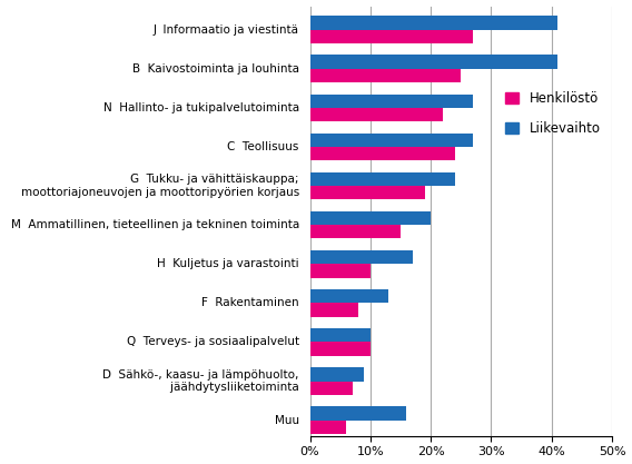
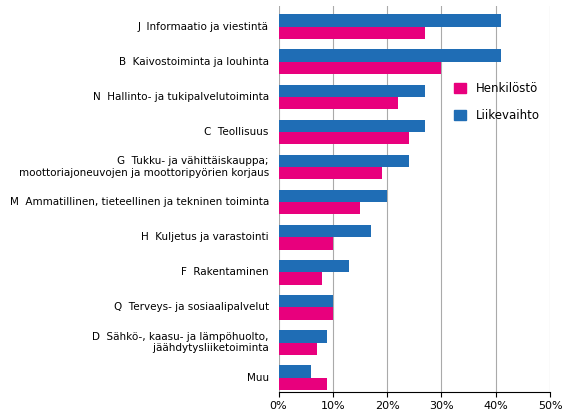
Henkilöstö/B Kaivostoiminta ja louhinta: 25% -> 30%
Liikevaihto/Muu: 16% -> 6%
Henkilöstö/Muu: 6% -> 9%
